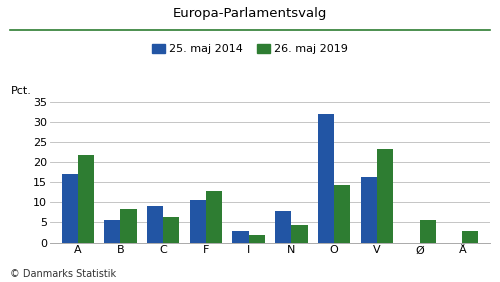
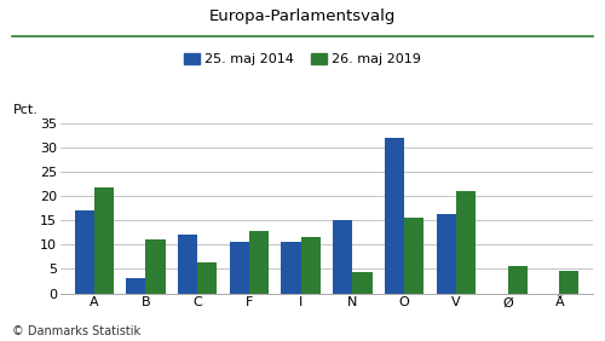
25. maj 2014/B: 5.5 -> 3.0
26. maj 2019/B: 8.2 -> 11.0
25. maj 2014/C: 9.0 -> 12.0
25. maj 2014/I: 2.9 -> 10.5
26. maj 2019/I: 1.9 -> 11.5
25. maj 2014/N: 7.9 -> 15.0
26. maj 2019/O: 14.2 -> 15.5
26. maj 2019/V: 23.1 -> 21.0
26. maj 2019/Å: 2.9 -> 4.5
